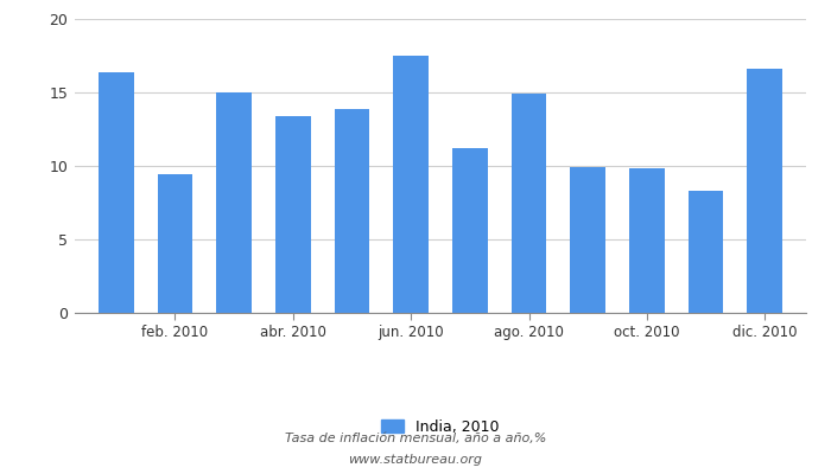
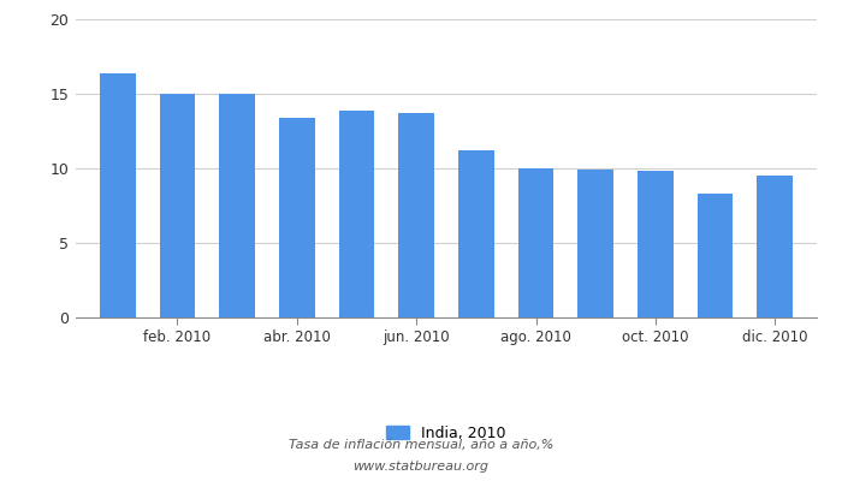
feb. 2010: 9.4 -> 15.0
jun. 2010: 17.5 -> 13.8
ago. 2010: 14.9 -> 10.0
dic. 2010: 16.6 -> 9.5
